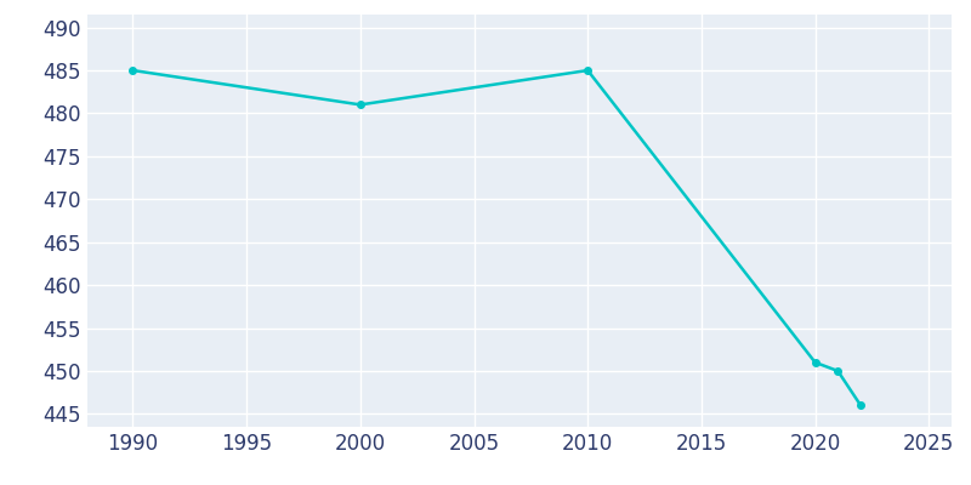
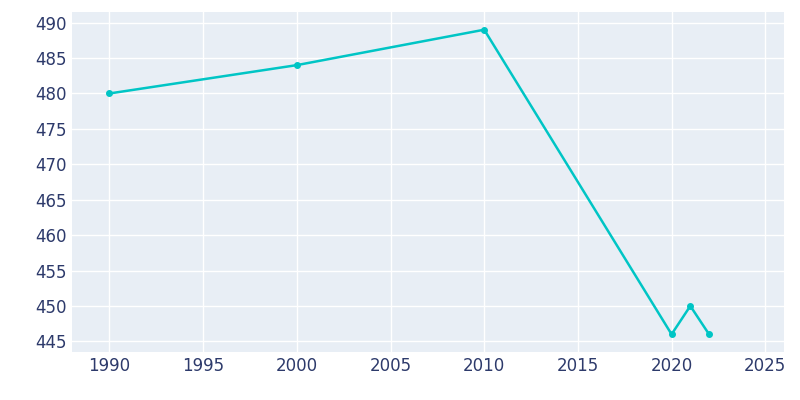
1990: 485 -> 480
2000: 481 -> 484
2010: 485 -> 489
2020: 451 -> 446
